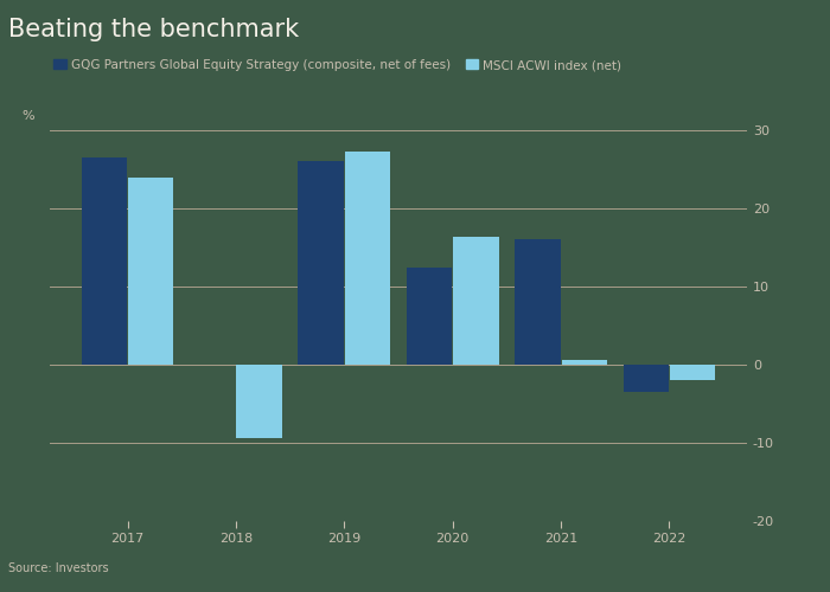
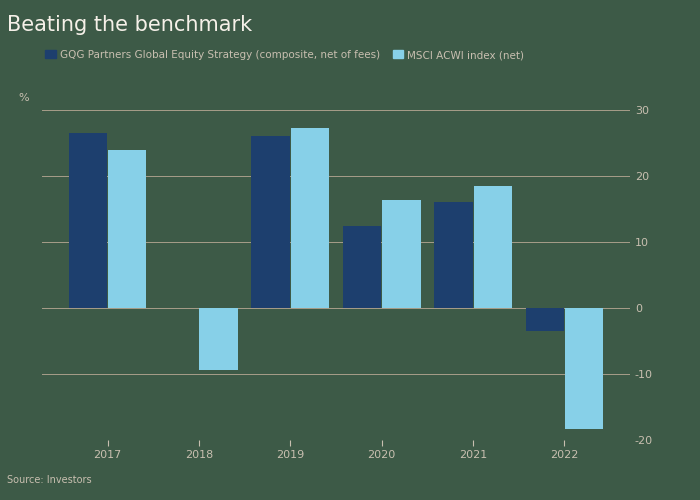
MSCI ACWI index (net)/2021: 0.6 -> 18.5
MSCI ACWI index (net)/2022: -2.0 -> -18.4
